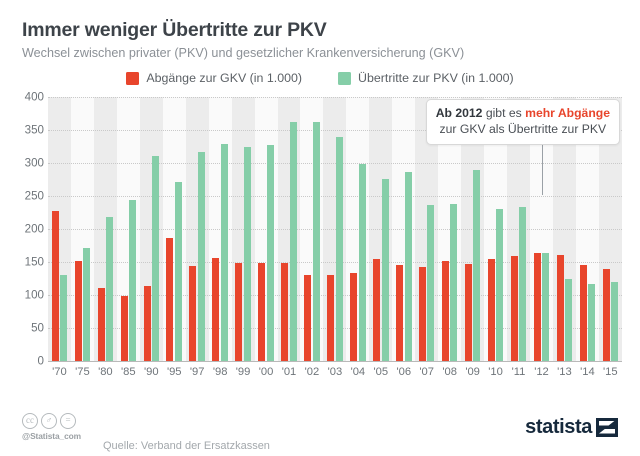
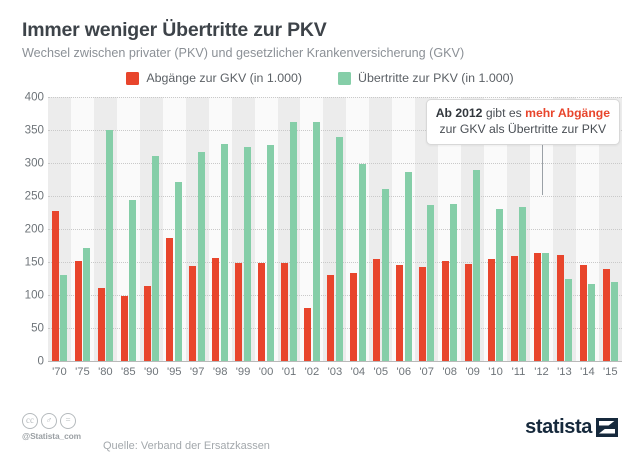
Übertritte zur PKV (in 1.000)/'80: 220 -> 350
Abgänge zur GKV (in 1.000)/'02: 130 -> 80
Übertritte zur PKV (in 1.000)/'05: 280 -> 260
